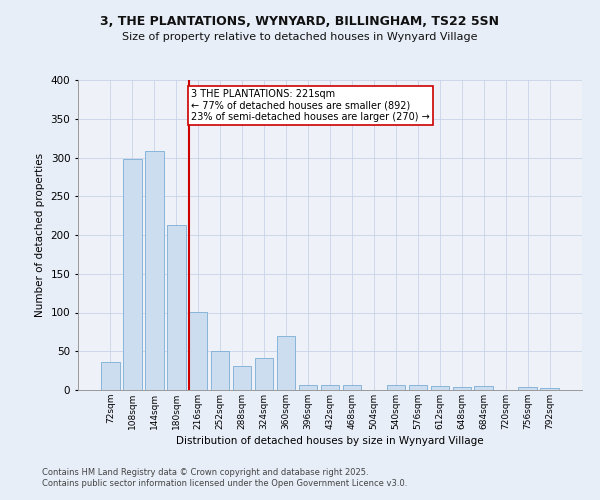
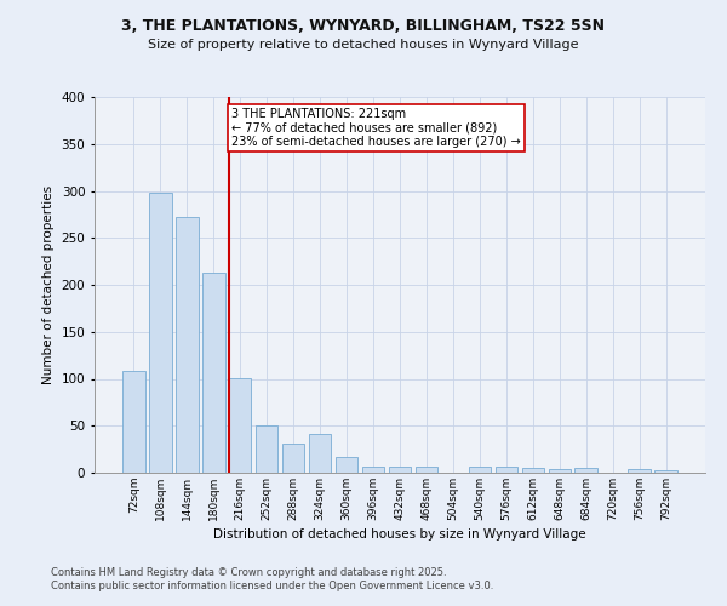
72sqm: 36 -> 109
144sqm: 308 -> 272
360sqm: 70 -> 17
